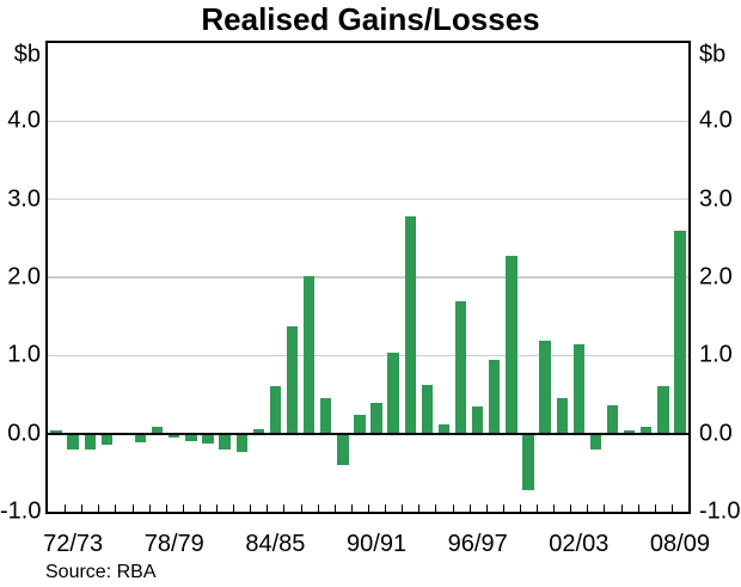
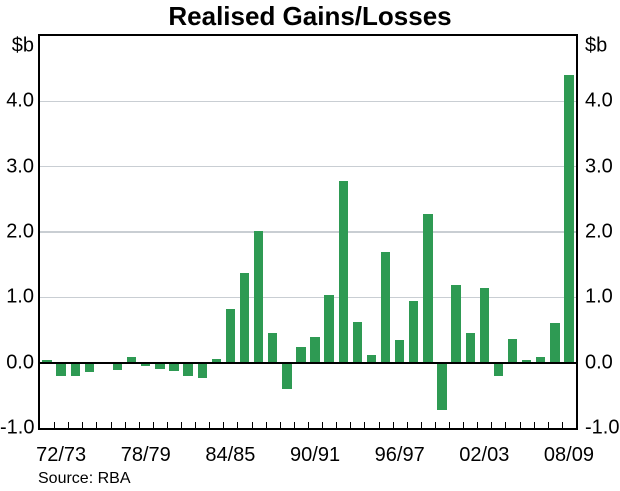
84/85: 0.6 -> 0.8
08/09: 2.6 -> 4.4
